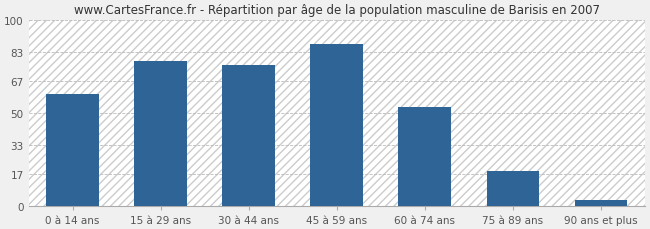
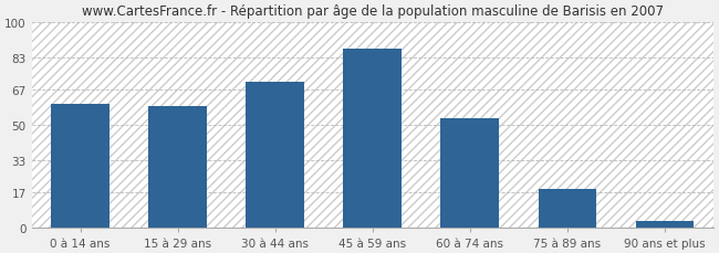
15 à 29 ans: 78 -> 59
30 à 44 ans: 76 -> 71
